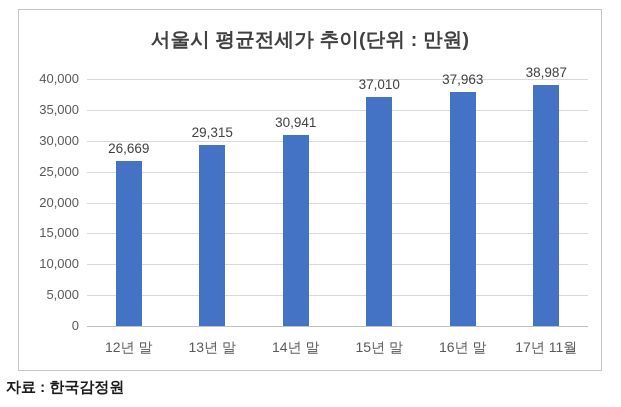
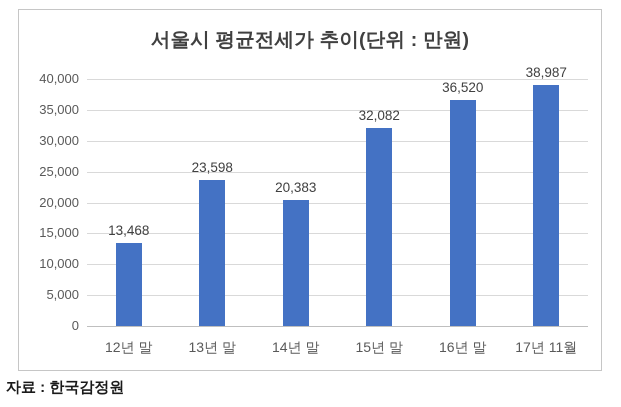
12년 말: 26,669 -> 13,468
13년 말: 29,315 -> 23,598
14년 말: 30,941 -> 20,383
15년 말: 37,010 -> 32,082
16년 말: 37,963 -> 36,520
